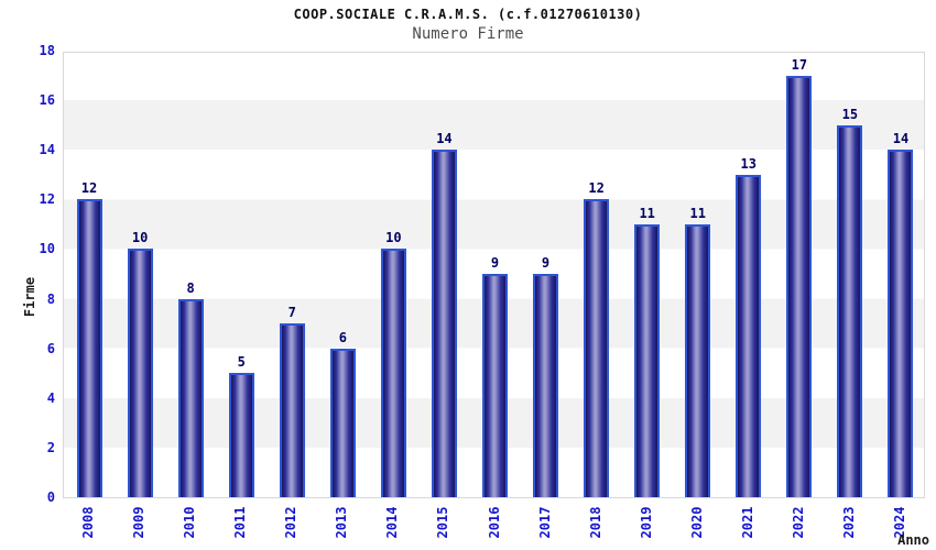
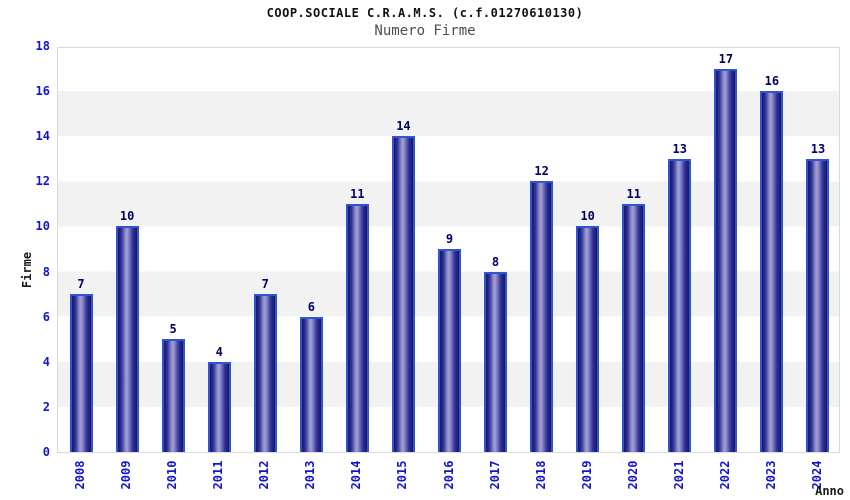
2008: 12 -> 7
2010: 8 -> 5
2011: 5 -> 4
2014: 10 -> 11
2017: 9 -> 8
2019: 11 -> 10
2023: 15 -> 16
2024: 14 -> 13
